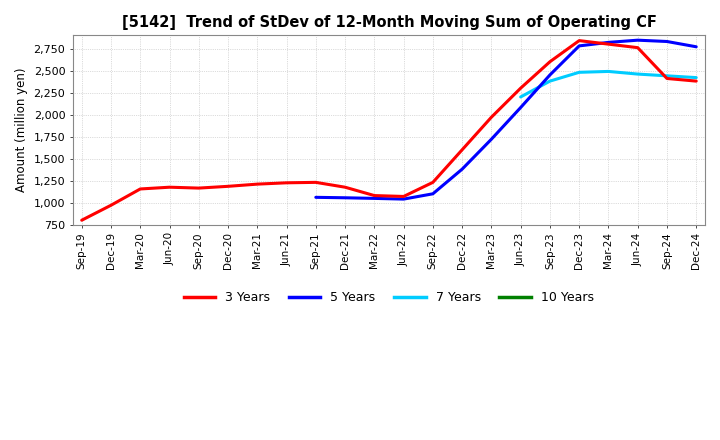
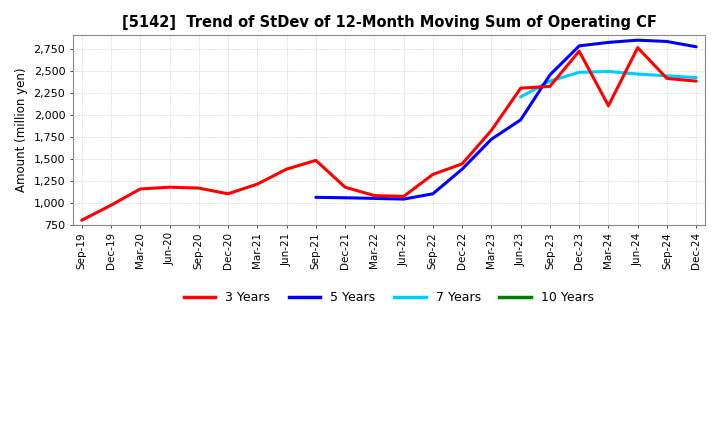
3 Years/Dec-20: 1,180 -> 1,100
3 Years/Jun-21: 1,220 -> 1,380
3 Years/Sep-21: 1,230 -> 1,480
3 Years/Sep-22: 1,230 -> 1,320
3 Years/Dec-22: 1,600 -> 1,440
3 Years/Mar-23: 1,970 -> 1,820
5 Years/Jun-23: 2,080 -> 1,940
3 Years/Sep-23: 2,600 -> 2,320
3 Years/Dec-23: 2,840 -> 2,720
3 Years/Mar-24: 2,800 -> 2,100
